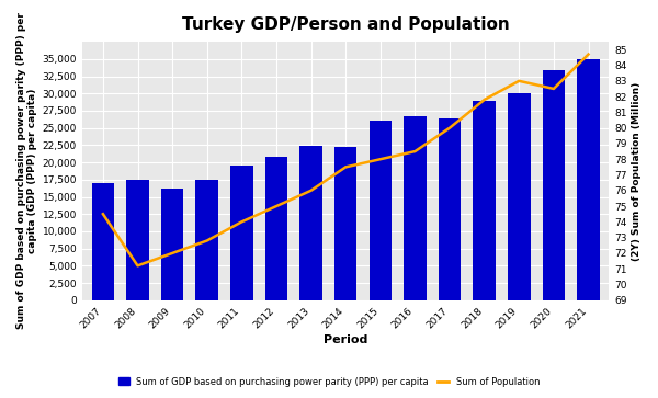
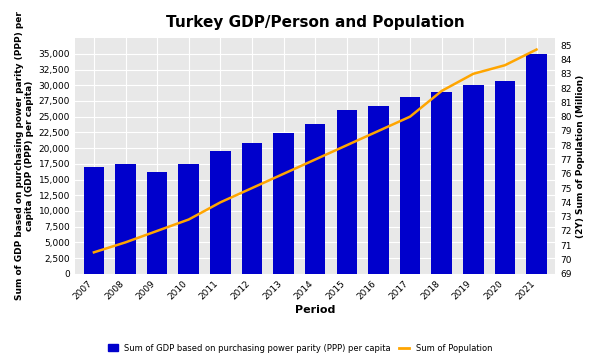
Sum of Population/2007: 74.5 -> 70.5
Sum of GDP based on purchasing power parity (PPP) per capita/2014: 22,200 -> 23,800
Sum of Population/2014: 77.5 -> 77.0
Sum of Population/2016: 78.5 -> 79.0
Sum of GDP based on purchasing power parity (PPP) per capita/2017: 26,400 -> 28,200
Sum of GDP based on purchasing power parity (PPP) per capita/2020: 33,400 -> 30,700
Sum of Population/2020: 82.5 -> 83.6
